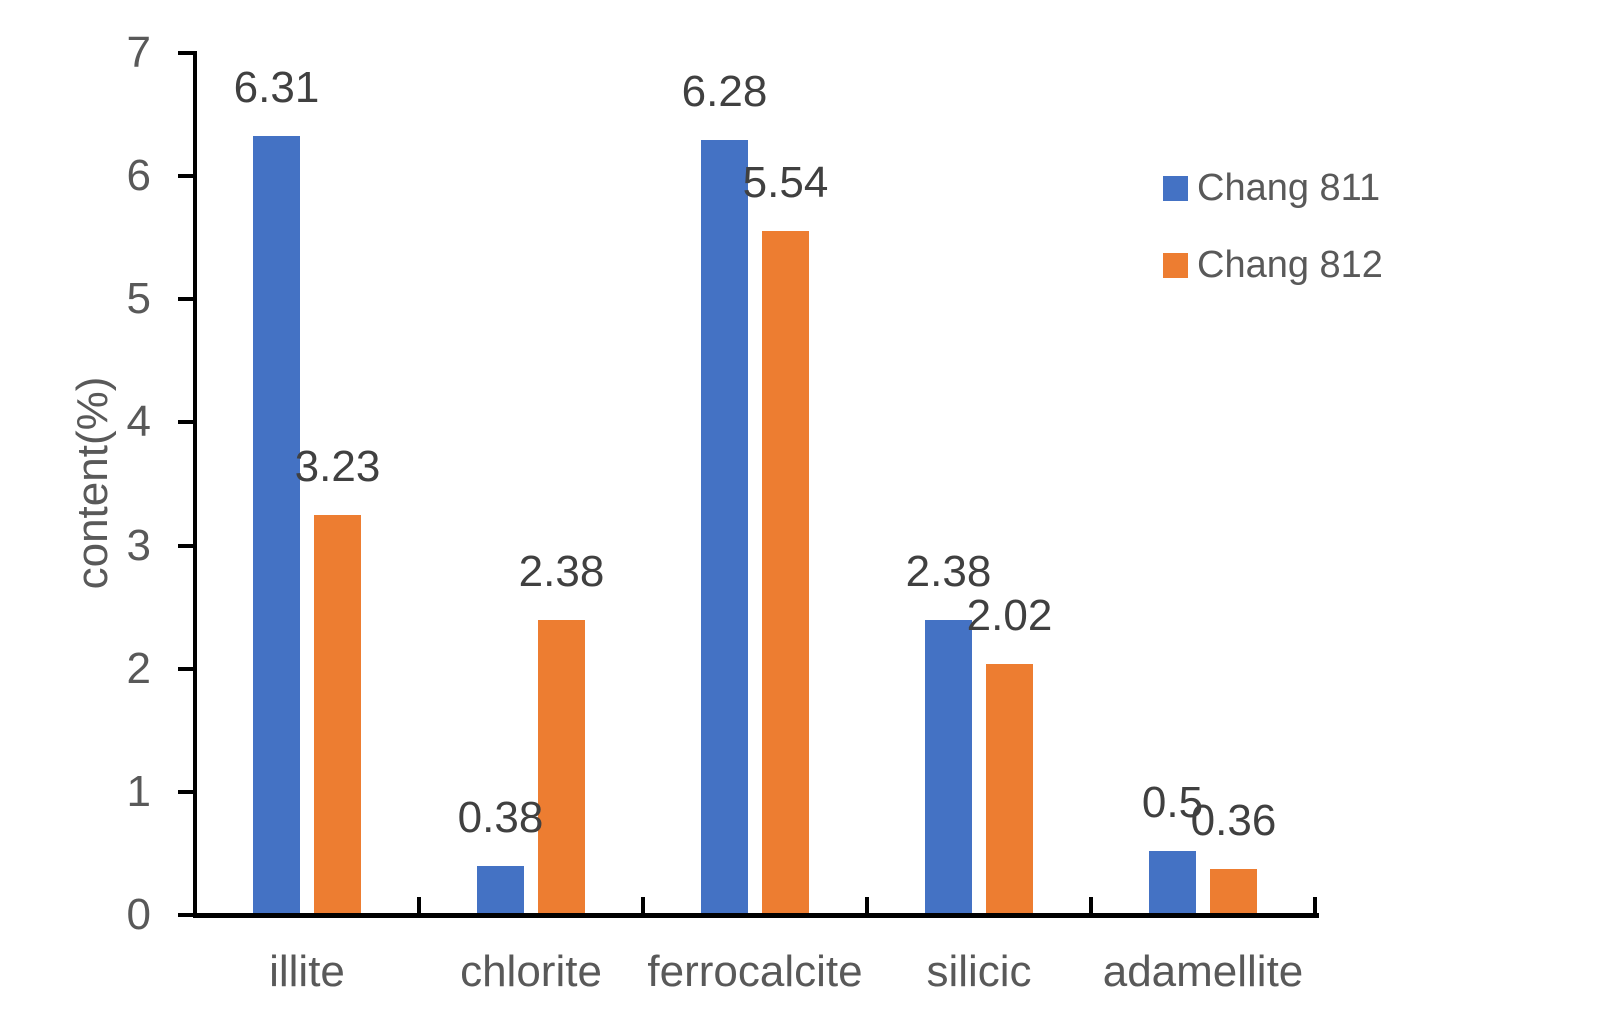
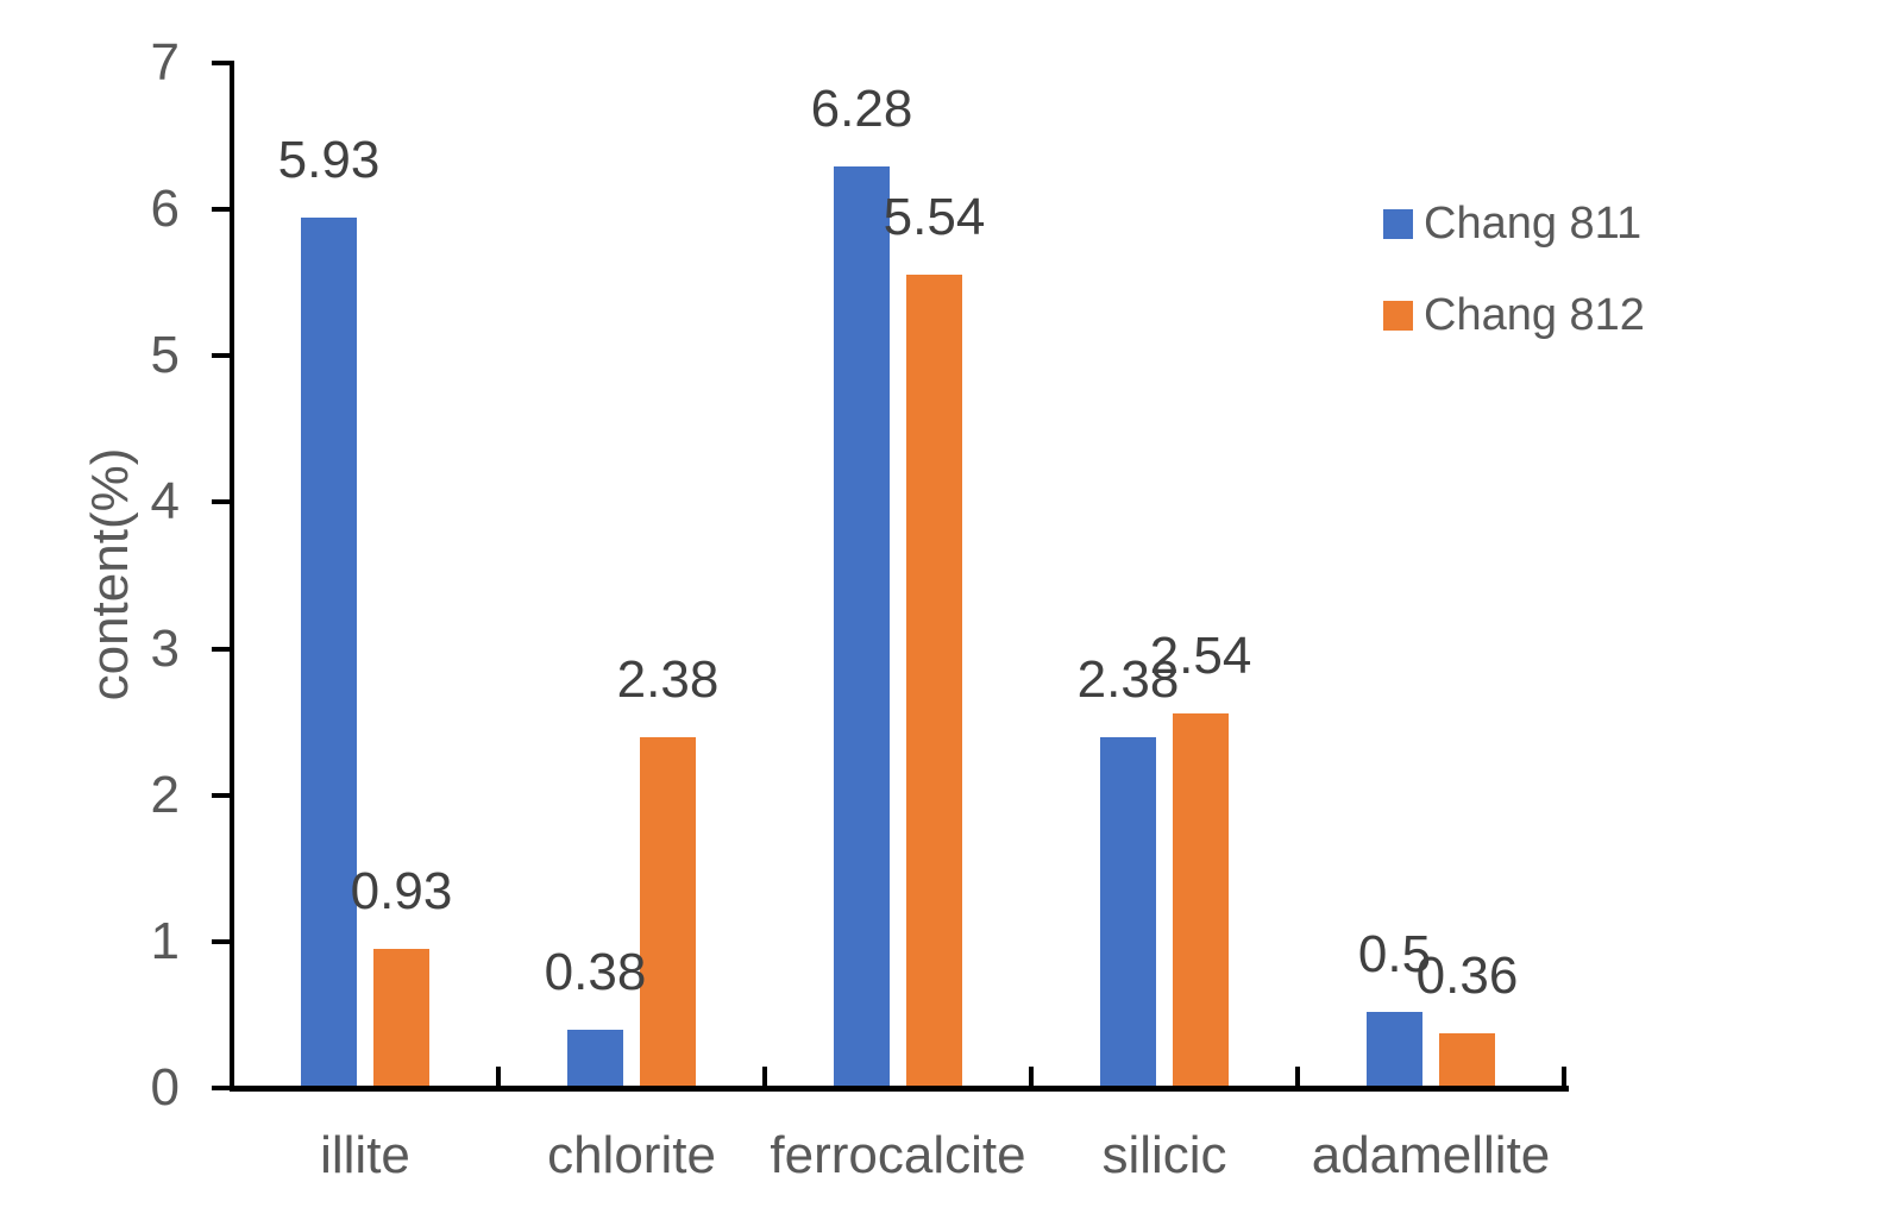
Chang 811/illite: 6.31 -> 5.93
Chang 812/illite: 3.23 -> 0.93
Chang 812/silicic: 2.02 -> 2.54
